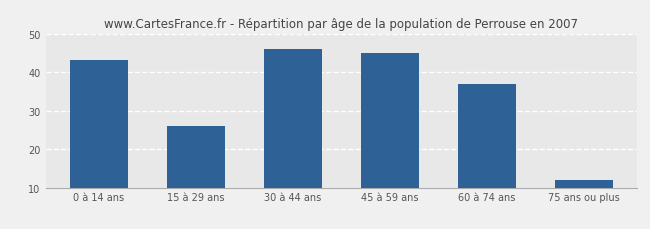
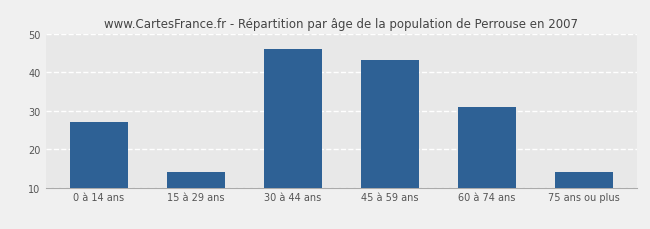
0 à 14 ans: 43 -> 27
15 à 29 ans: 26 -> 14
45 à 59 ans: 45 -> 43
60 à 74 ans: 37 -> 31
75 ans ou plus: 12 -> 14
